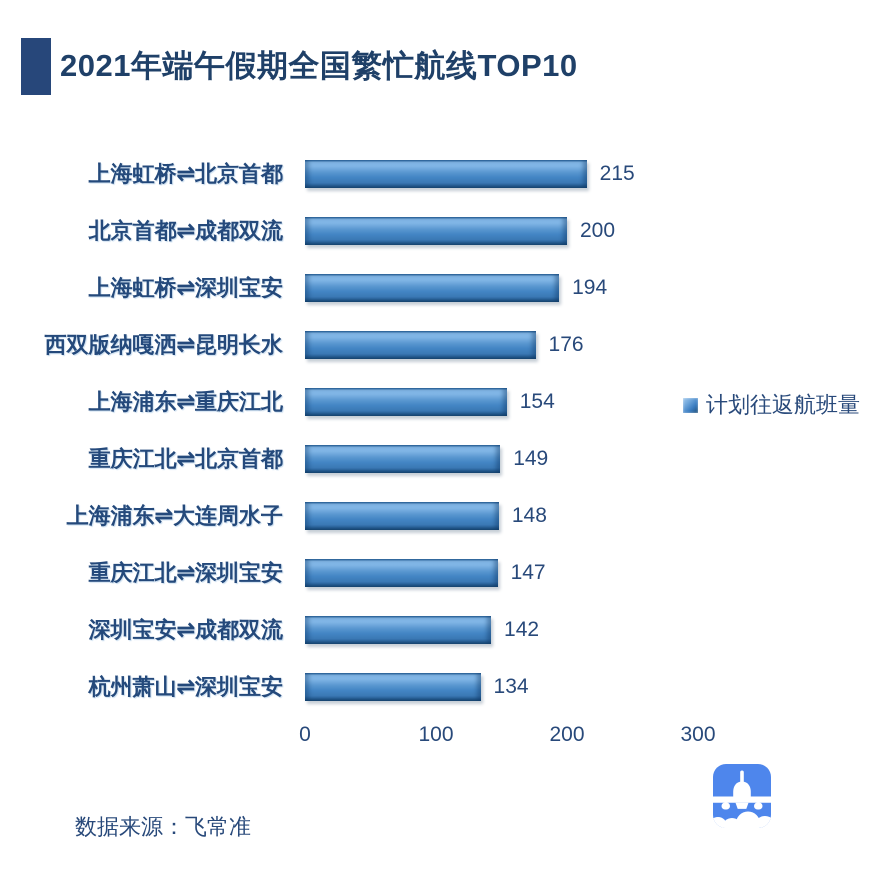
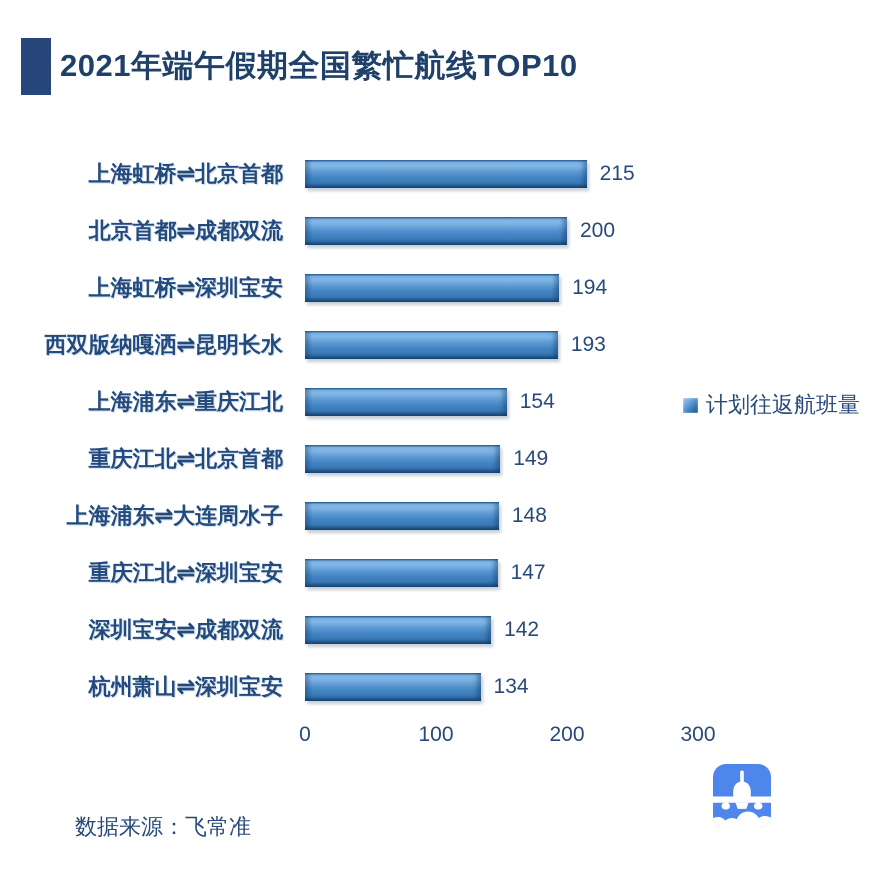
西双版纳嘎洒⇌昆明长水: 176 -> 193
